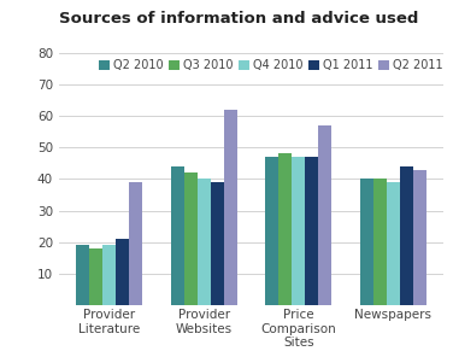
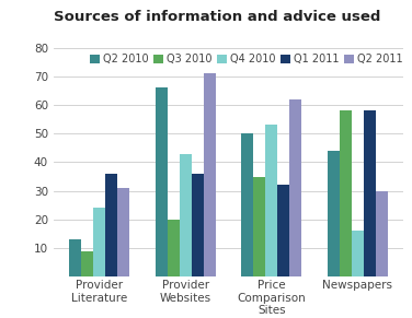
Q2 2010/Provider Literature: 19 -> 13
Q3 2010/Provider Literature: 18 -> 9
Q4 2010/Provider Literature: 19 -> 24
Q1 2011/Provider Literature: 21 -> 36
Q2 2011/Provider Literature: 39 -> 31
Q2 2010/Provider Websites: 44 -> 66
Q3 2010/Provider Websites: 42 -> 20
Q4 2010/Provider Websites: 40 -> 43
Q1 2011/Provider Websites: 39 -> 36
Q2 2011/Provider Websites: 62 -> 71
Q2 2010/Price Comparison Sites: 47 -> 50
Q3 2010/Price Comparison Sites: 48 -> 35
Q4 2010/Price Comparison Sites: 47 -> 53
Q1 2011/Price Comparison Sites: 47 -> 32
Q2 2011/Price Comparison Sites: 57 -> 62
Q2 2010/Newspapers: 40 -> 44
Q3 2010/Newspapers: 40 -> 58
Q4 2010/Newspapers: 39 -> 16
Q1 2011/Newspapers: 44 -> 58
Q2 2011/Newspapers: 43 -> 30
